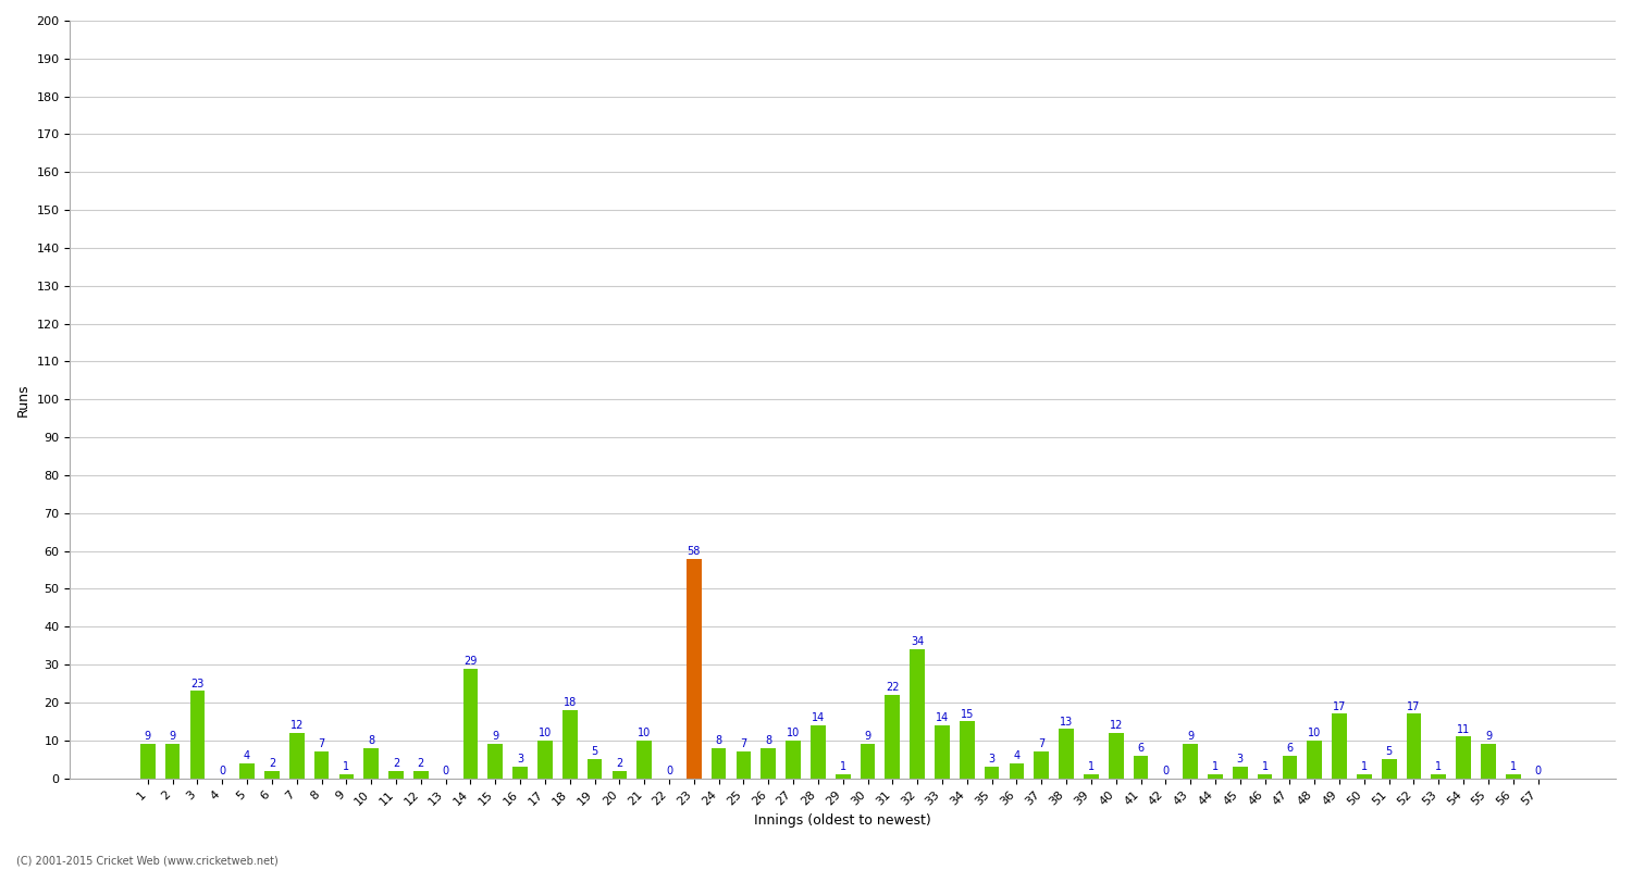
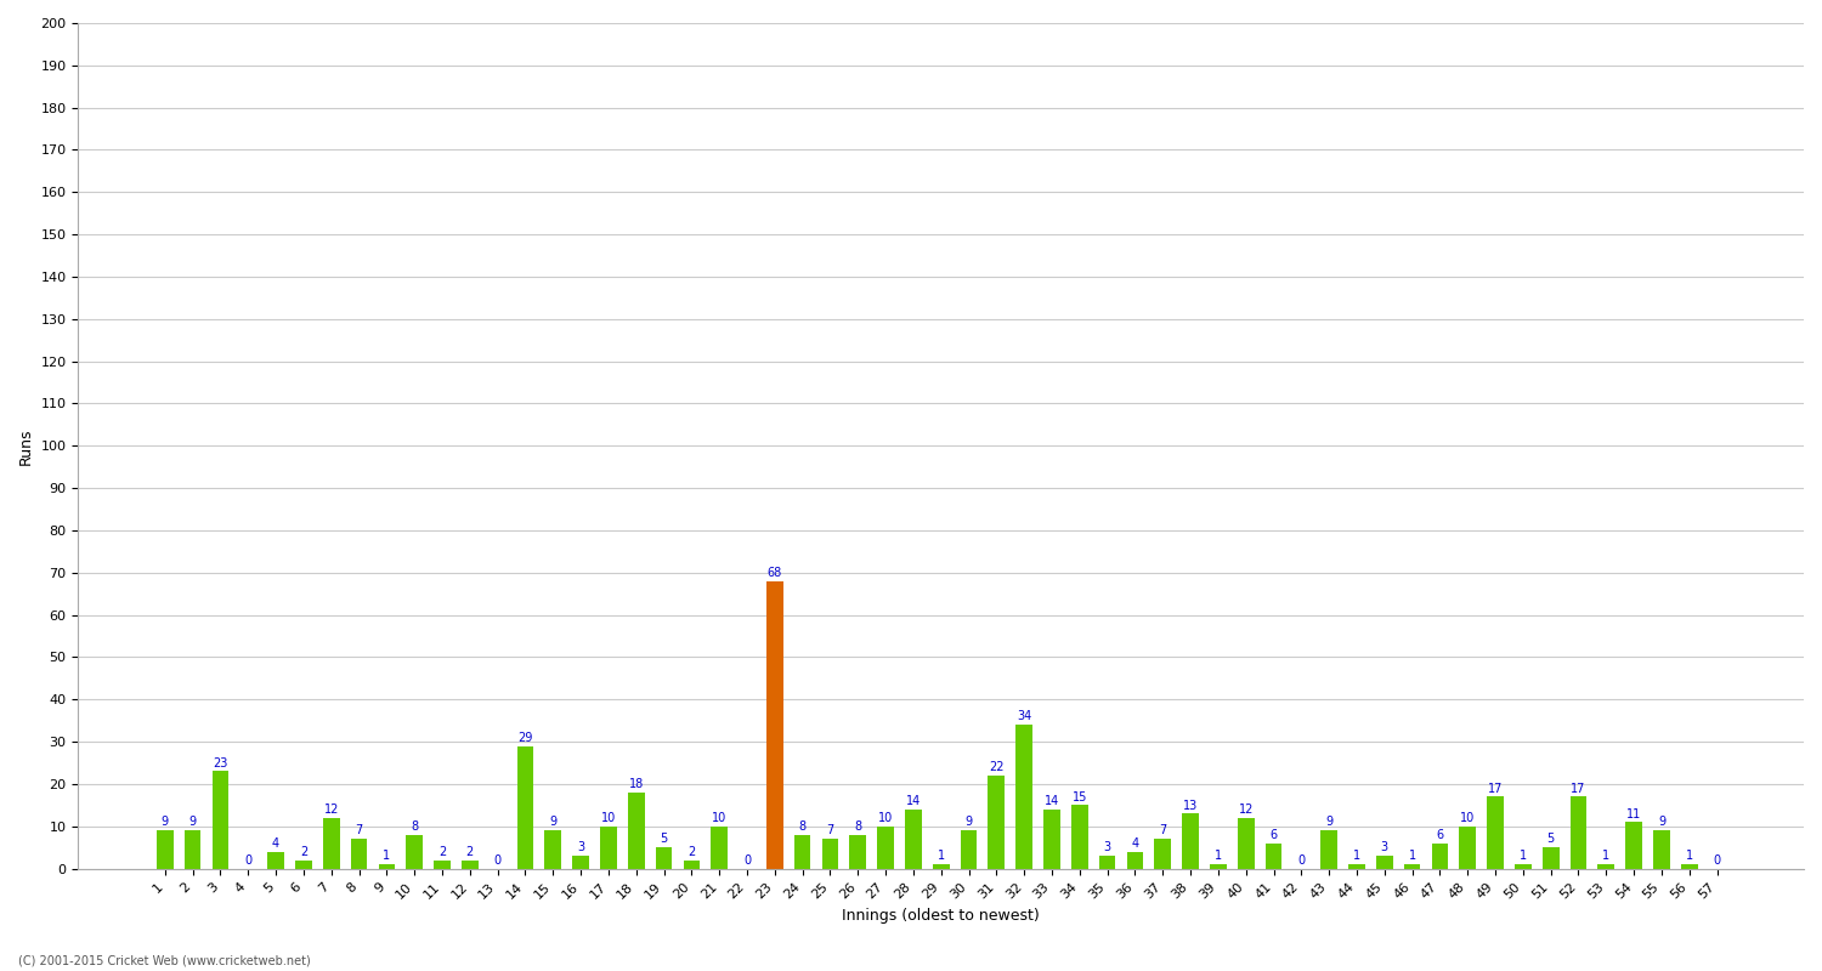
23: 58 -> 68
